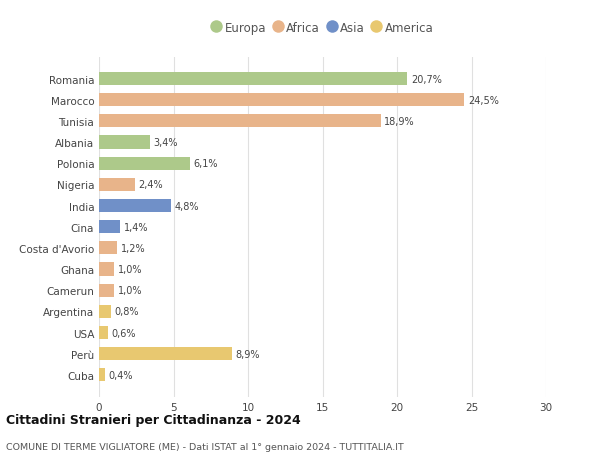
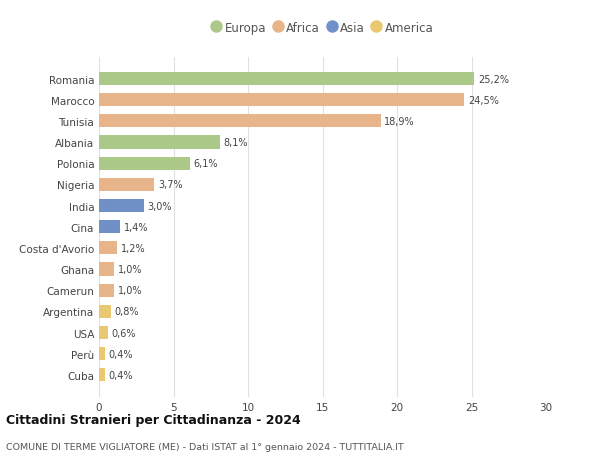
Romania: 20,7% -> 25,2%
Albania: 3,4% -> 8,1%
Nigeria: 2,4% -> 3,7%
India: 4,8% -> 3,0%
Perù: 8,9% -> 0,4%
